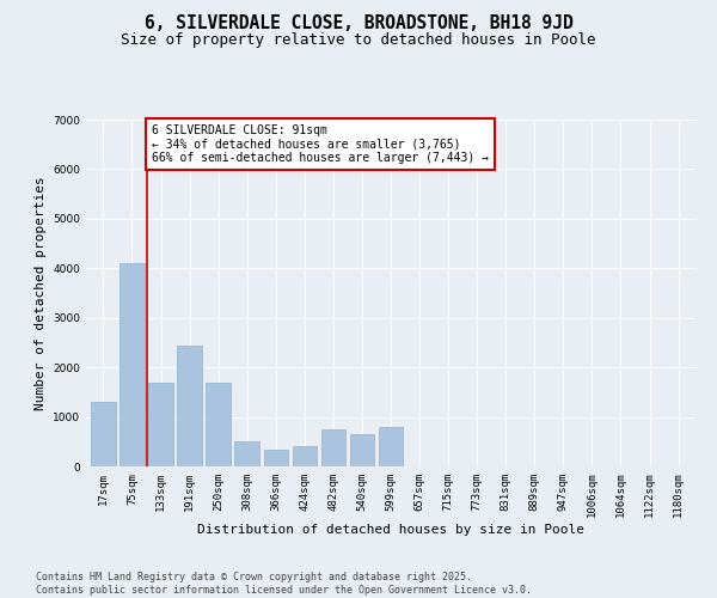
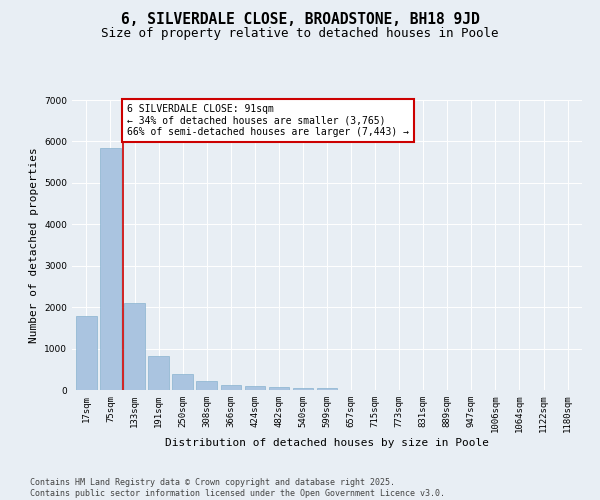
17sqm: 1300 -> 1780
75sqm: 4100 -> 5850
133sqm: 1700 -> 2090
191sqm: 2450 -> 820
250sqm: 1700 -> 380
308sqm: 500 -> 210
366sqm: 350 -> 120
424sqm: 400 -> 90
482sqm: 750 -> 70
540sqm: 650 -> 60
599sqm: 800 -> 50
